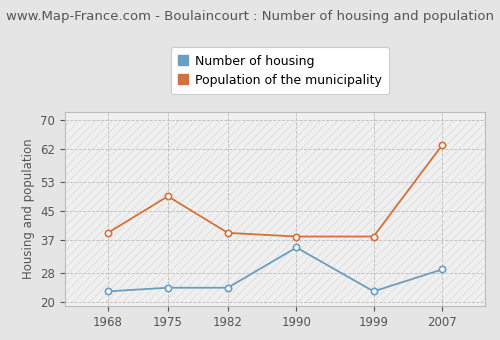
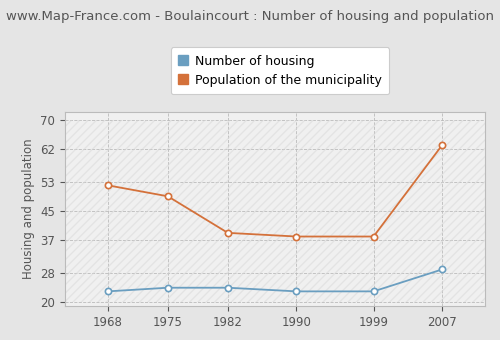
Population of the municipality/1968: 39 -> 52
Number of housing/1990: 35 -> 23
